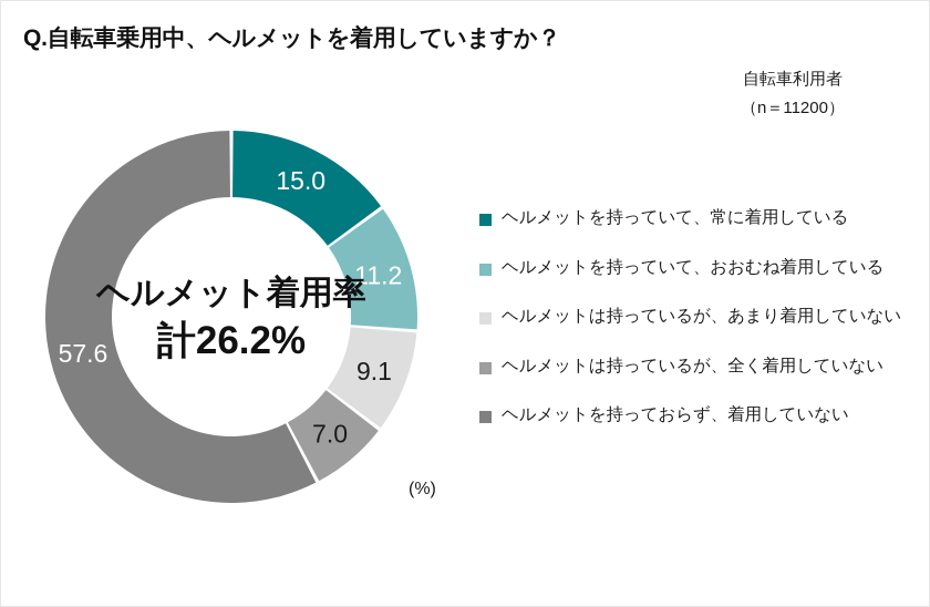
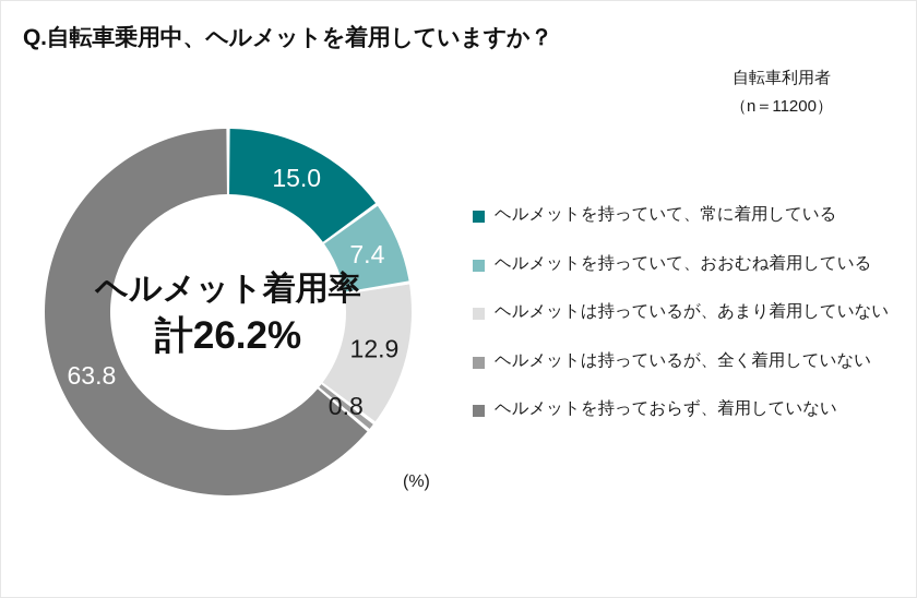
ヘルメットを持っていて、おおむね着用している: 11.2 -> 7.4
ヘルメットは持っているが、あまり着用していない: 9.1 -> 12.9
ヘルメットは持っているが、全く着用していない: 7.0 -> 0.8
ヘルメットを持っておらず、着用していない: 57.6 -> 63.8
